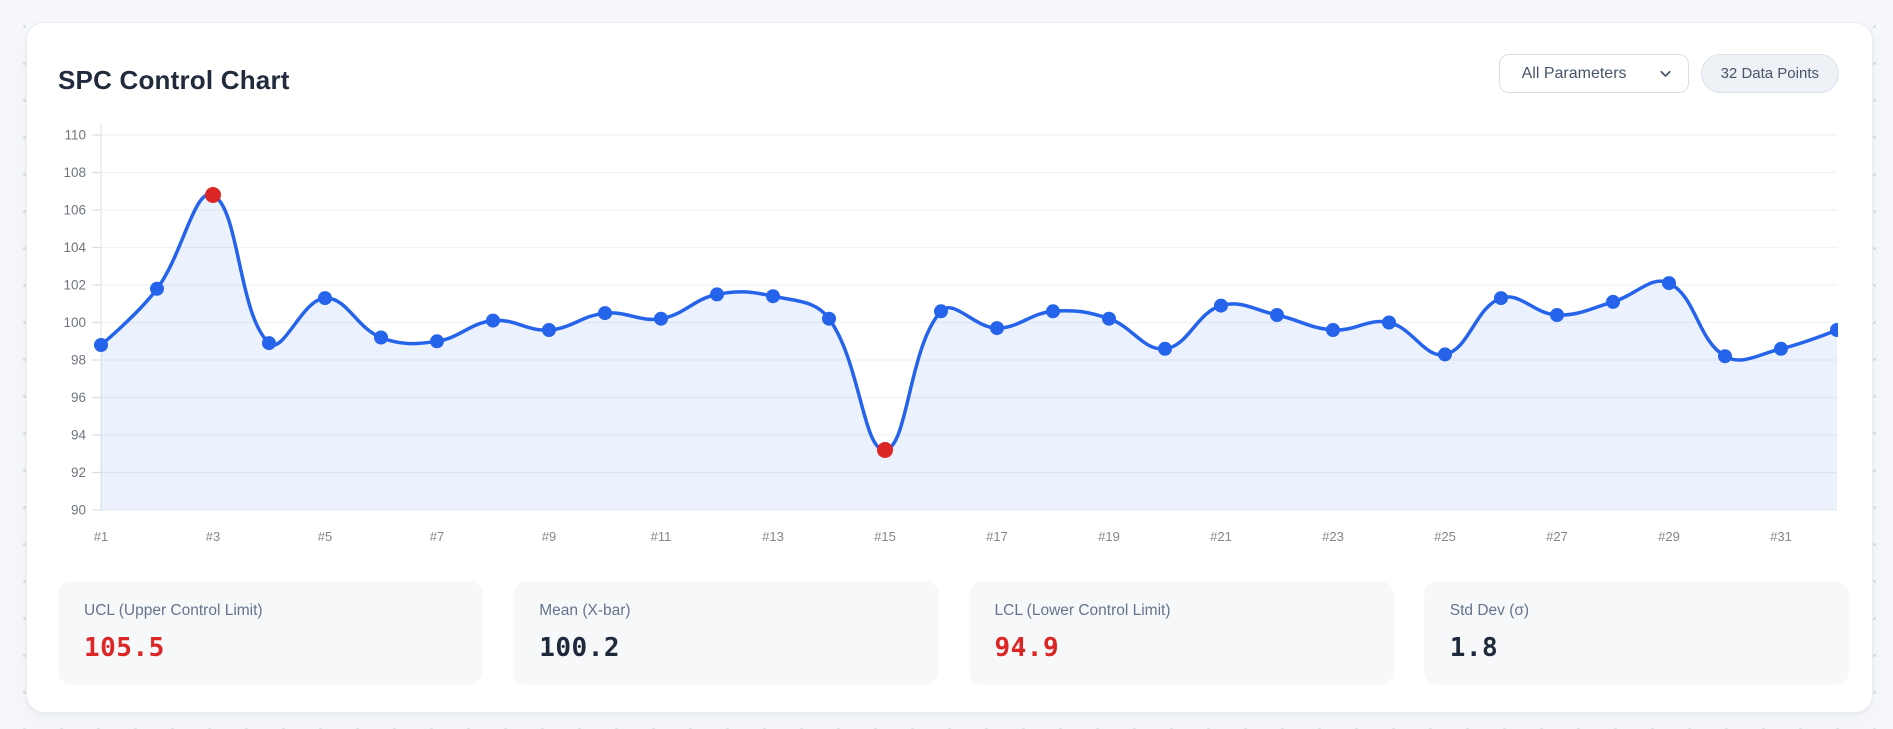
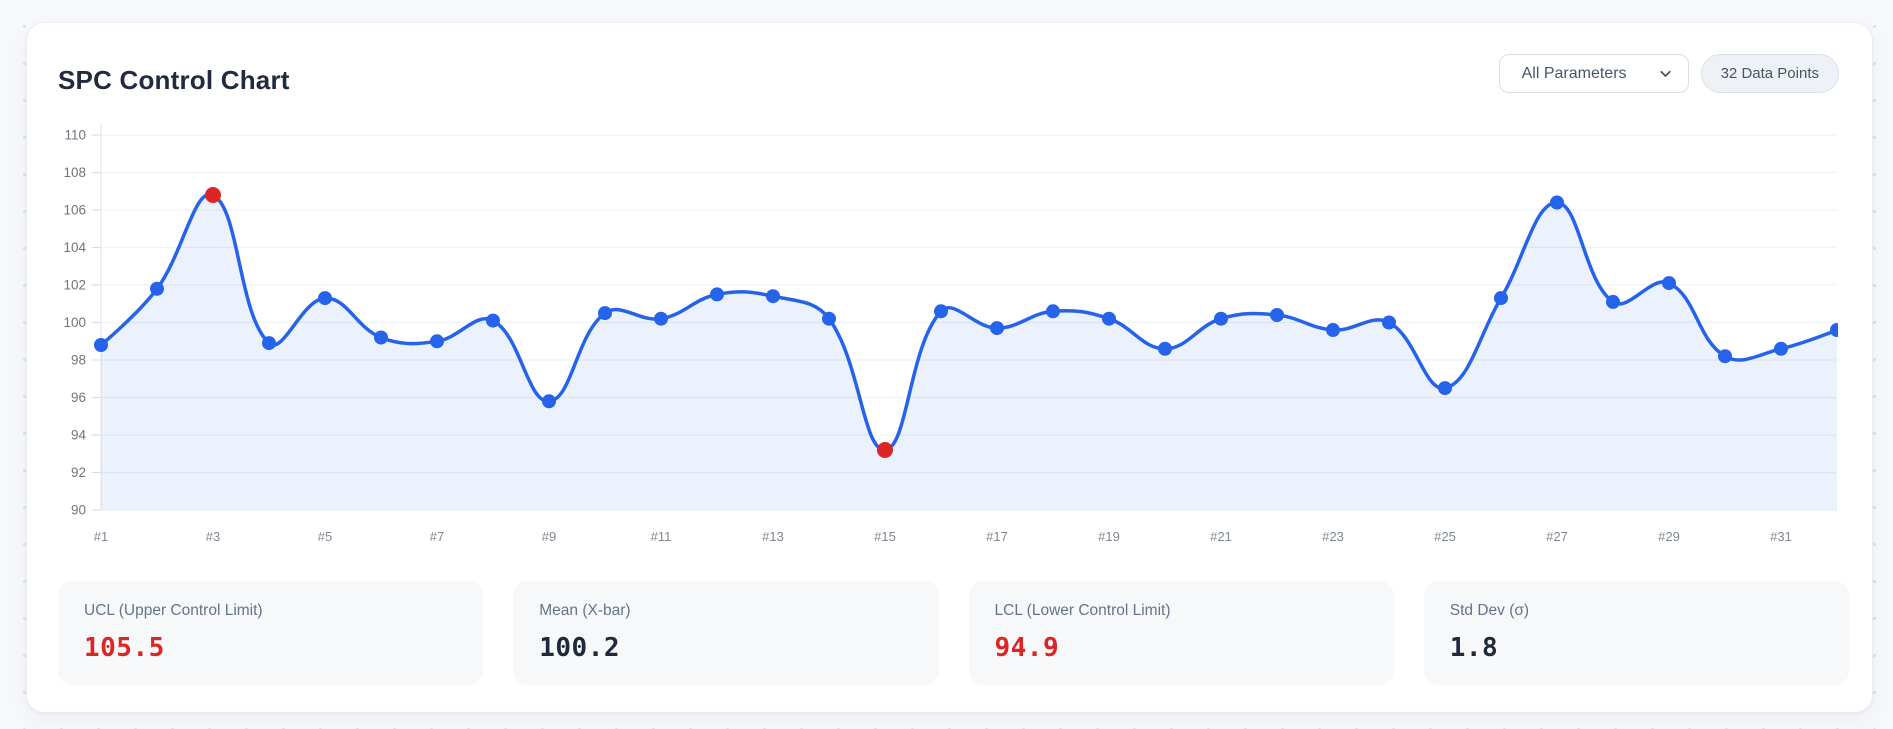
#9: 99.6 -> 95.8
#21: 100.9 -> 100.2
#25: 98.3 -> 96.5
#27: 100.4 -> 106.4
